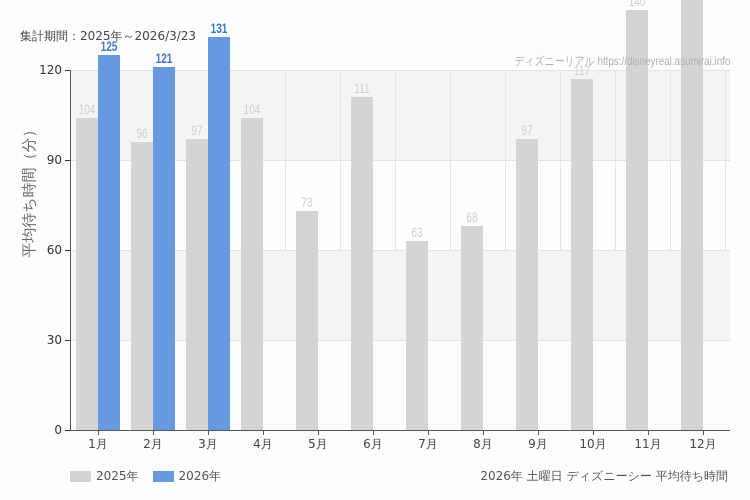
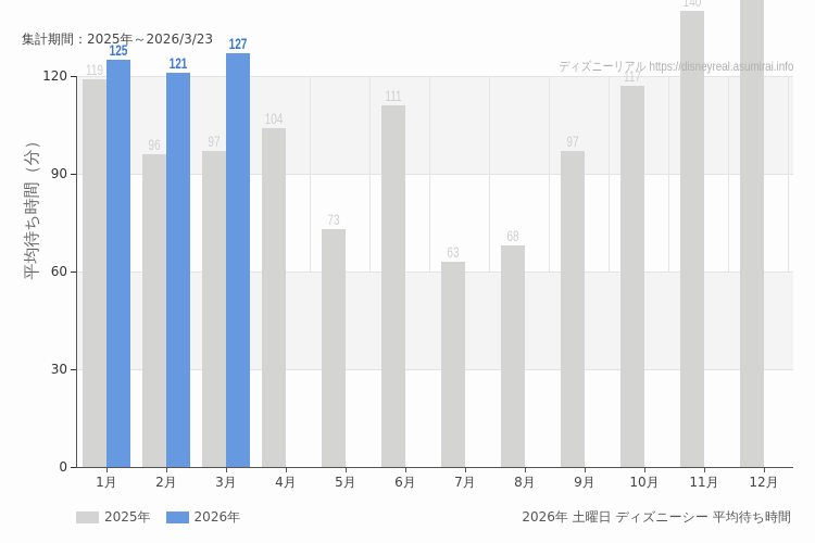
2025年/1月: 104 -> 119
2026年/3月: 131 -> 127
